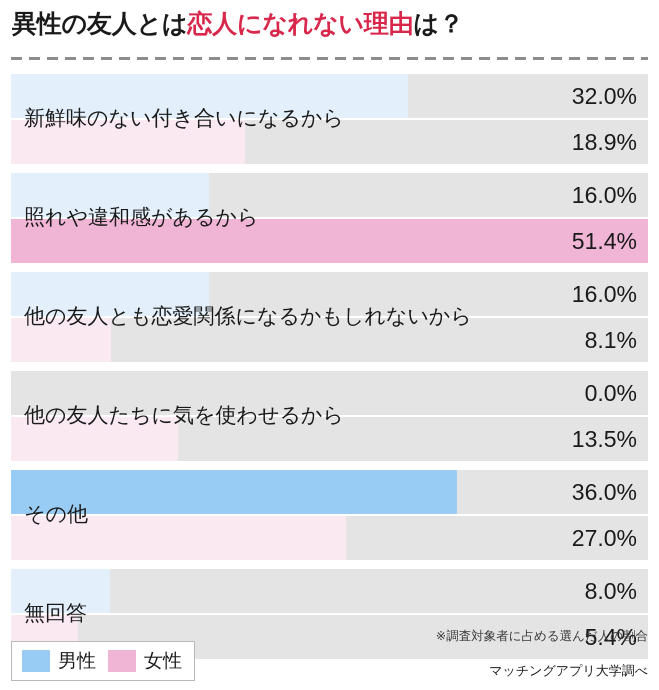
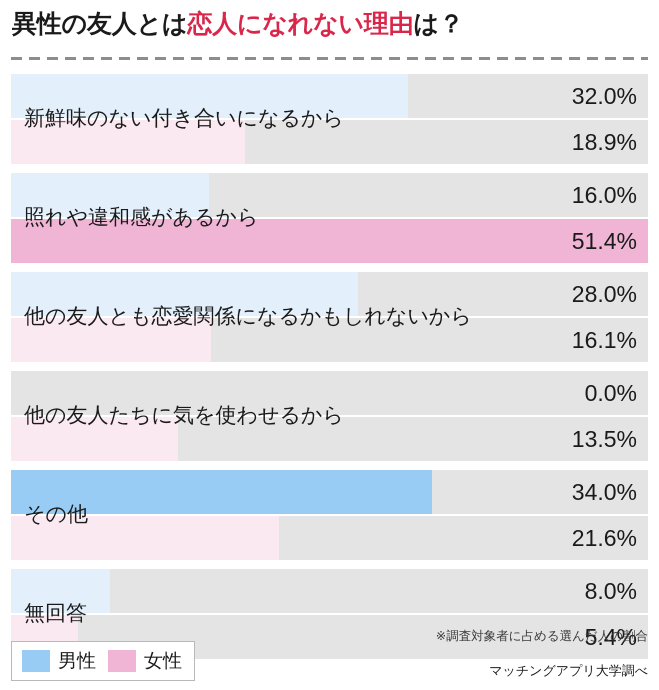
男性/他の友人とも恋愛関係になるかもしれないから: 16.0% -> 28.0%
女性/他の友人とも恋愛関係になるかもしれないから: 8.1% -> 16.1%
男性/その他: 36.0% -> 34.0%
女性/その他: 27.0% -> 21.6%
